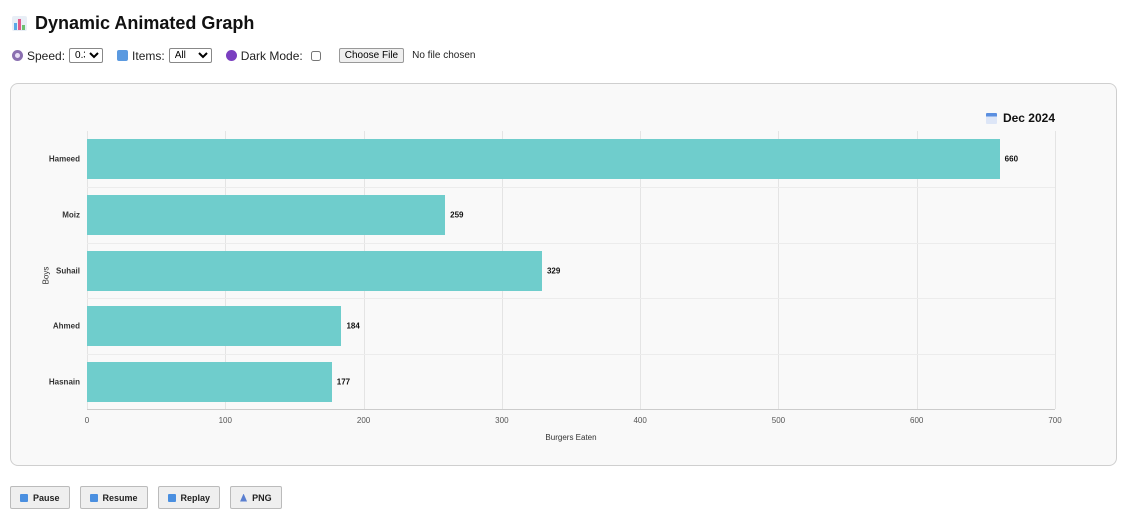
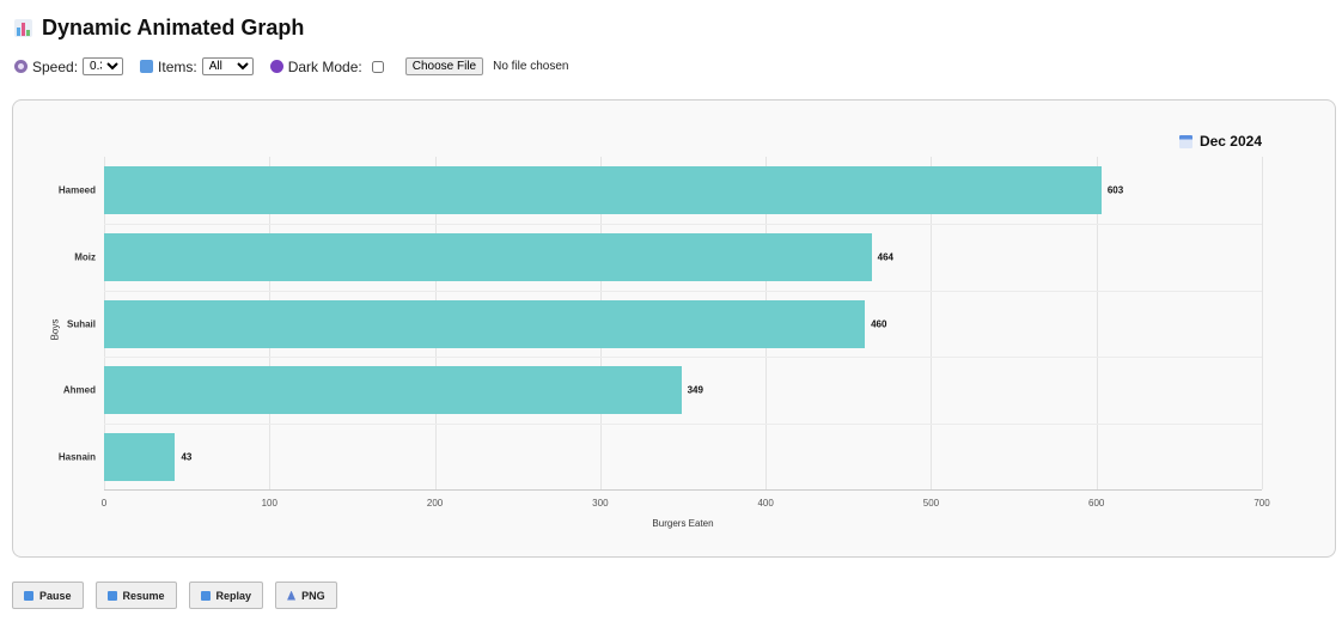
Hameed: 660 -> 603
Moiz: 259 -> 464
Suhail: 329 -> 460
Ahmed: 184 -> 349
Hasnain: 177 -> 43
